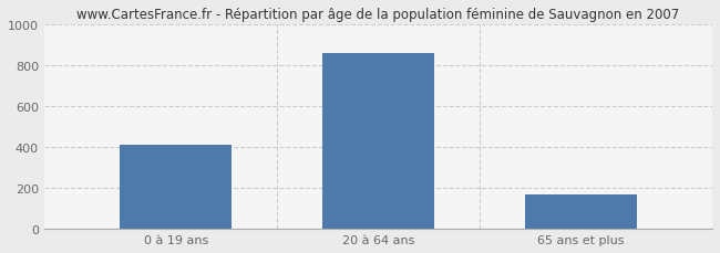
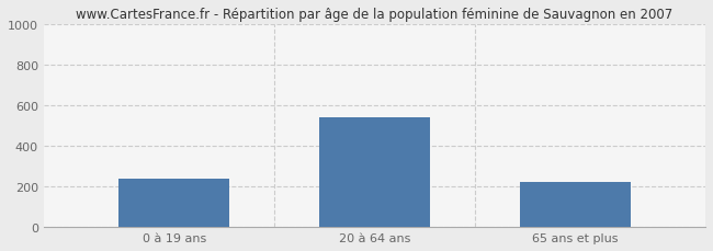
0 à 19 ans: 410 -> 240
20 à 64 ans: 860 -> 540
65 ans et plus: 170 -> 220
